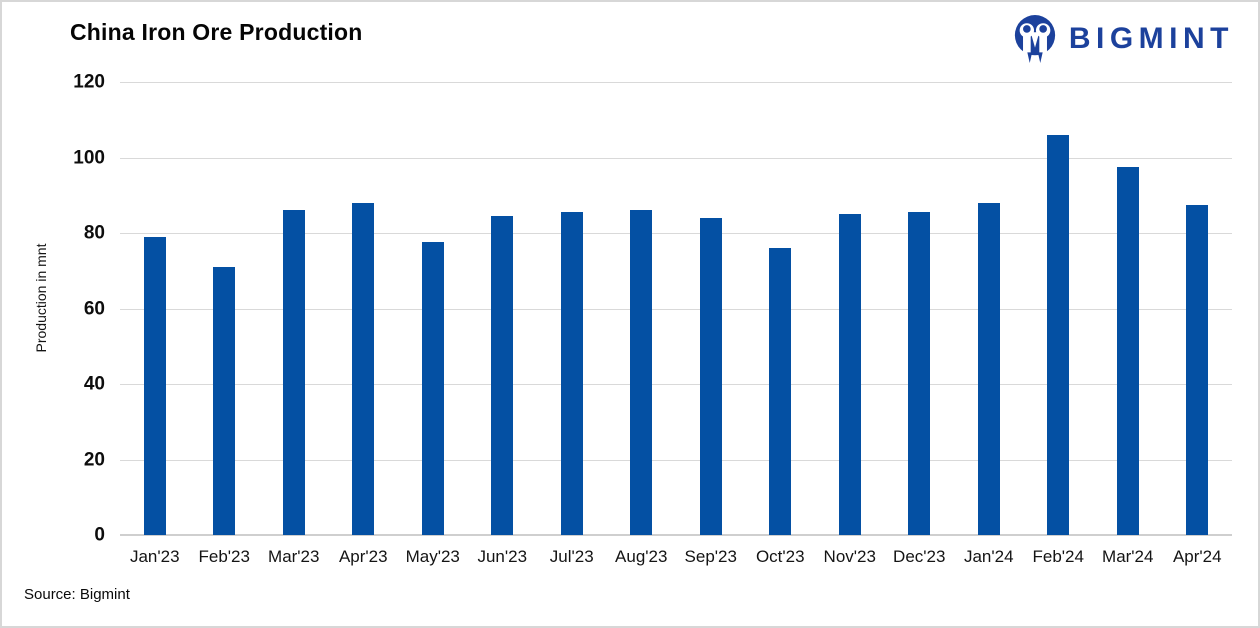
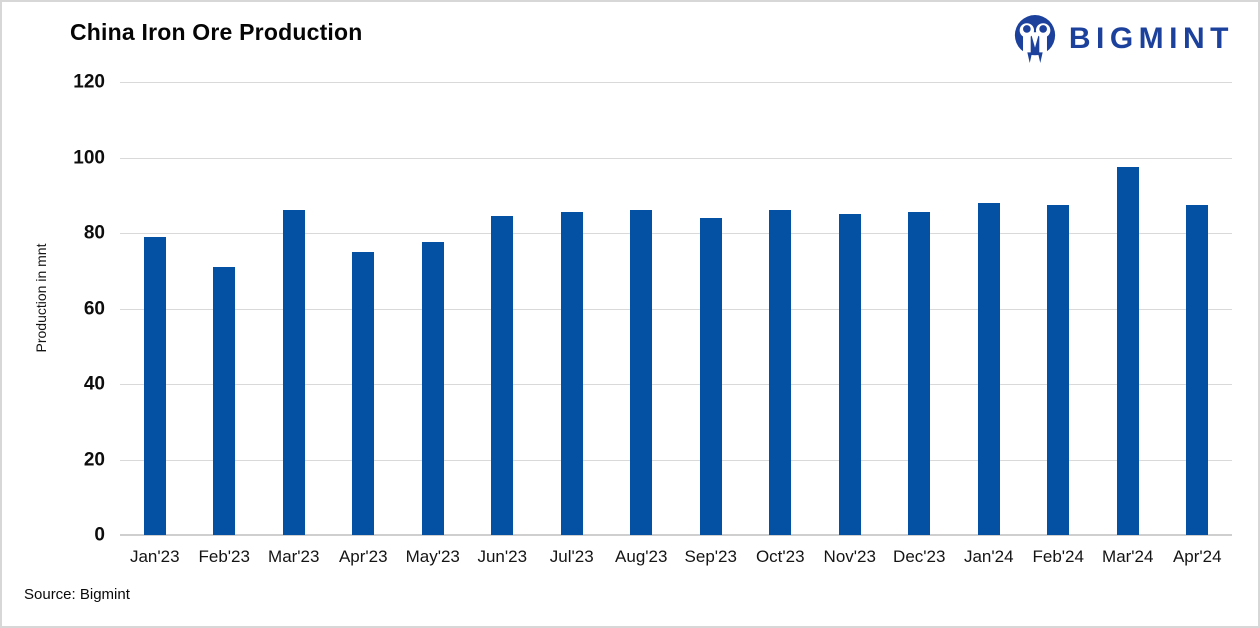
Apr'23: 88 -> 75
Oct'23: 76 -> 86
Feb'24: 106 -> 88
